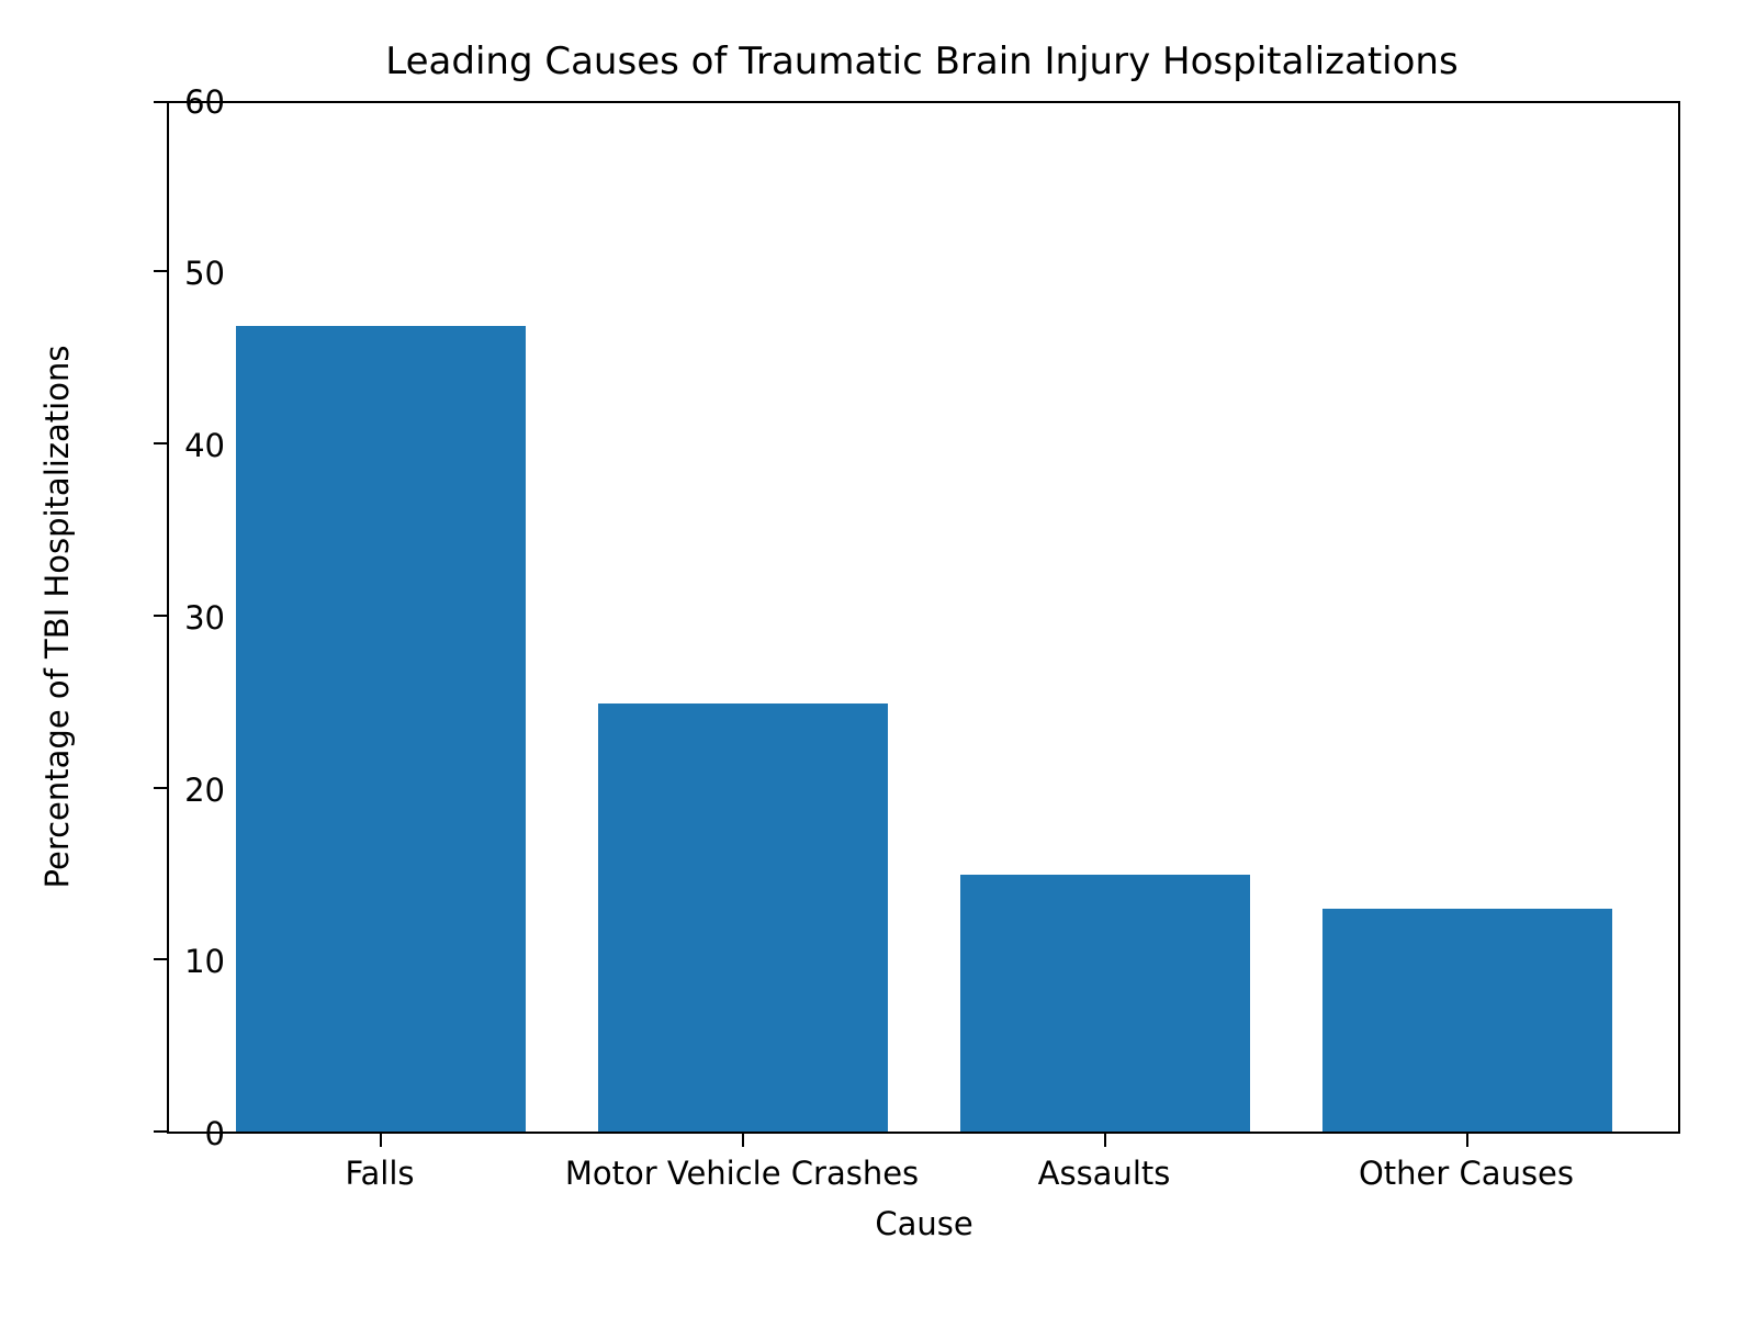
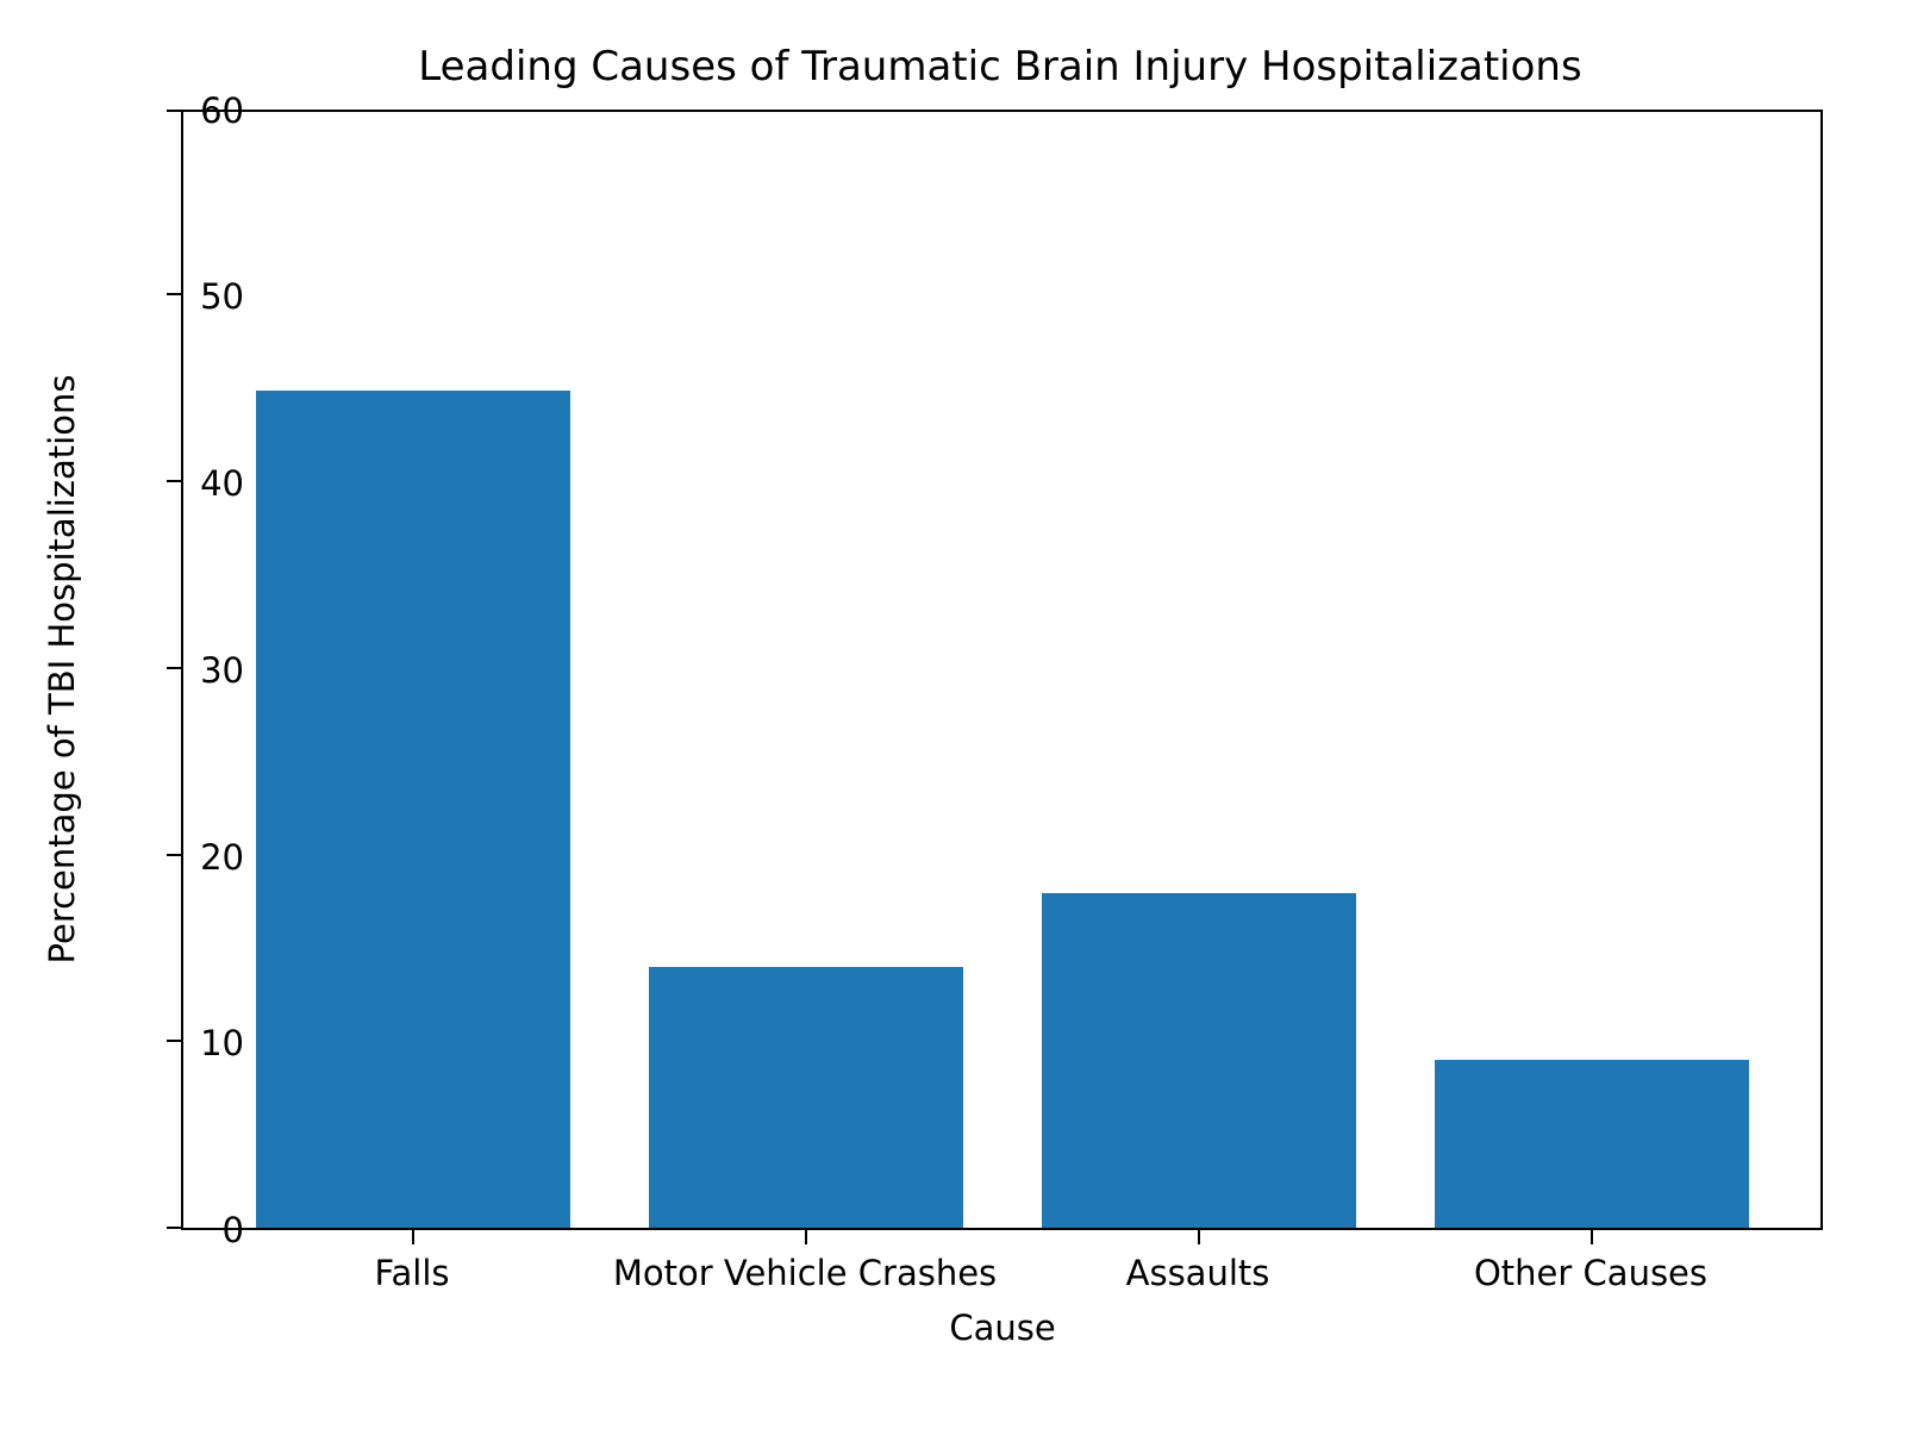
Falls: 47 -> 45
Motor Vehicle Crashes: 25 -> 14
Assaults: 15 -> 18
Other Causes: 13 -> 9
